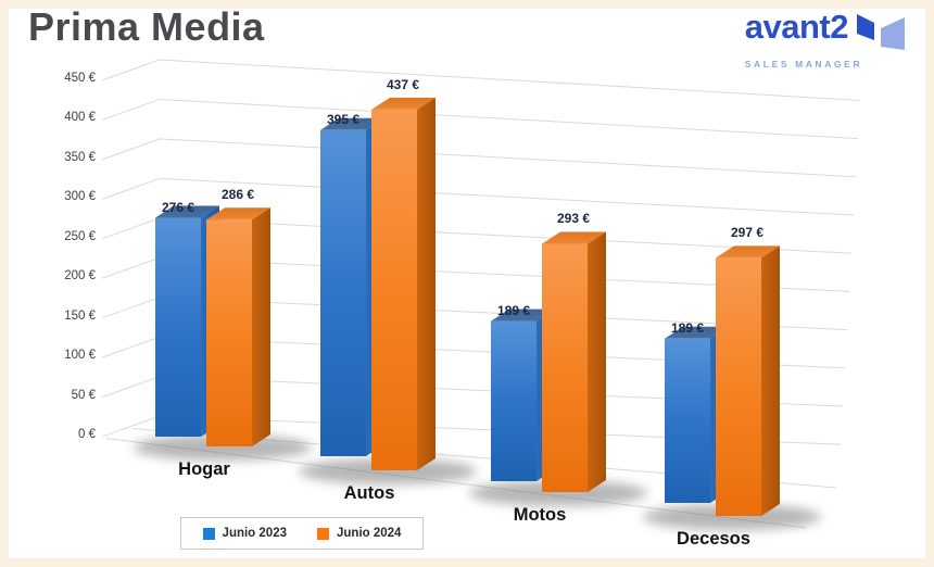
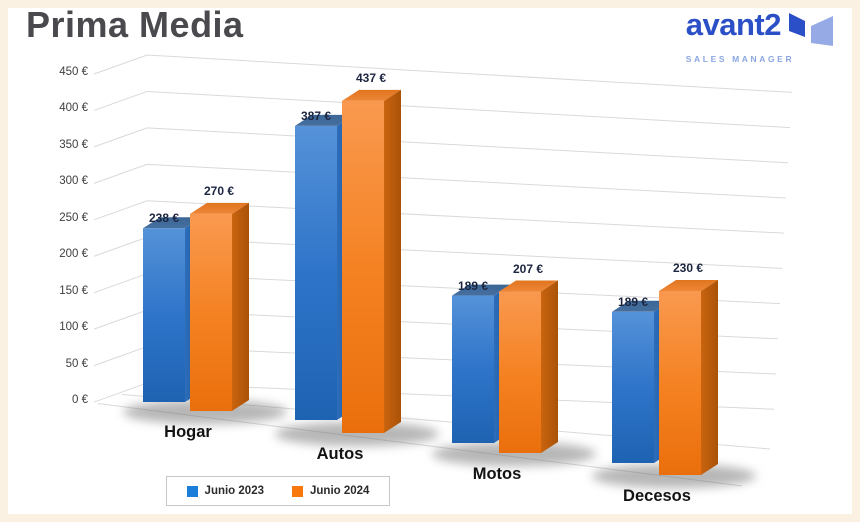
Junio 2023/Hogar: 276 -> 238
Junio 2024/Hogar: 286 -> 270
Junio 2023/Autos: 395 -> 387
Junio 2024/Motos: 293 -> 207
Junio 2024/Decesos: 297 -> 230
